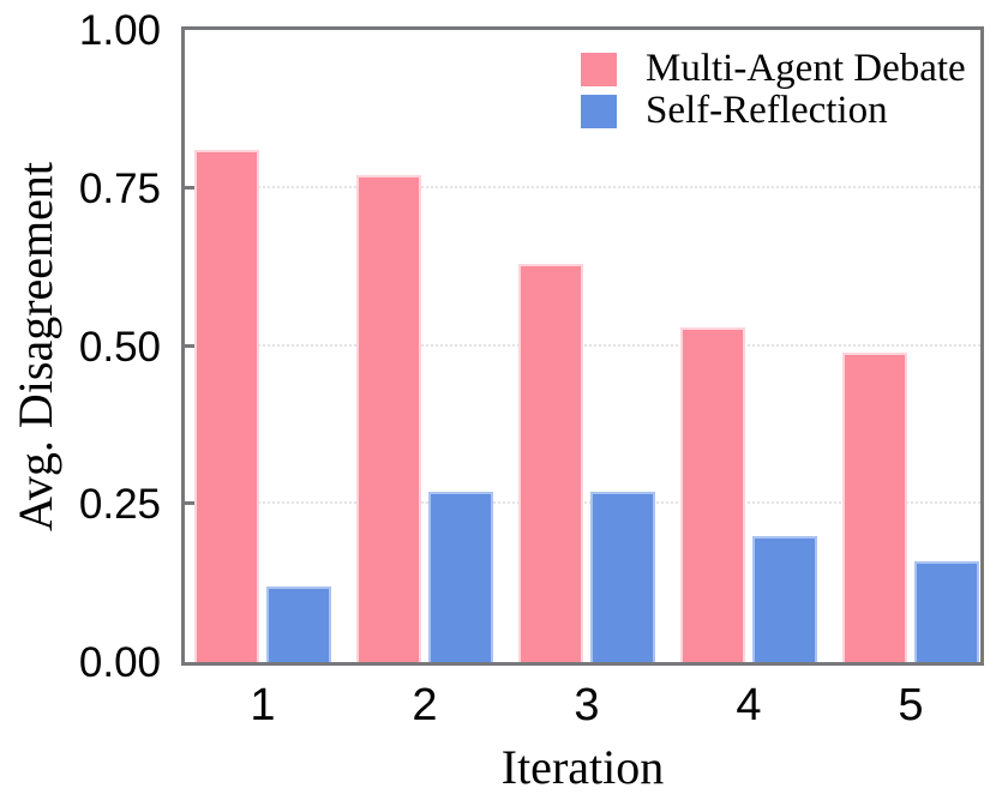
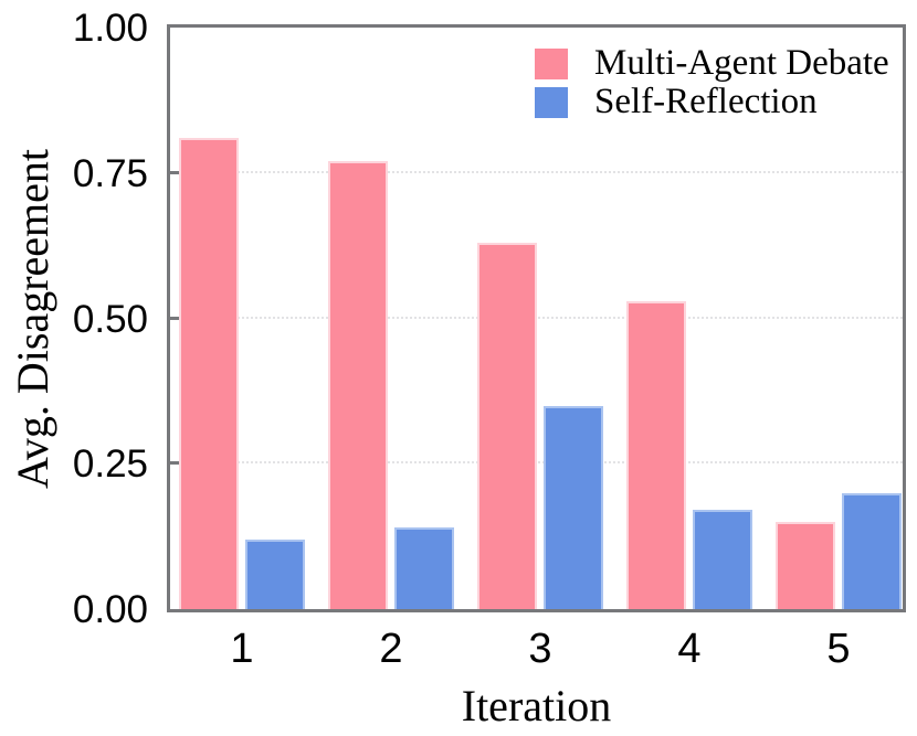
Self-Reflection/2: 0.27 -> 0.14
Self-Reflection/3: 0.27 -> 0.35
Self-Reflection/4: 0.20 -> 0.17
Multi-Agent Debate/5: 0.49 -> 0.15
Self-Reflection/5: 0.16 -> 0.20
